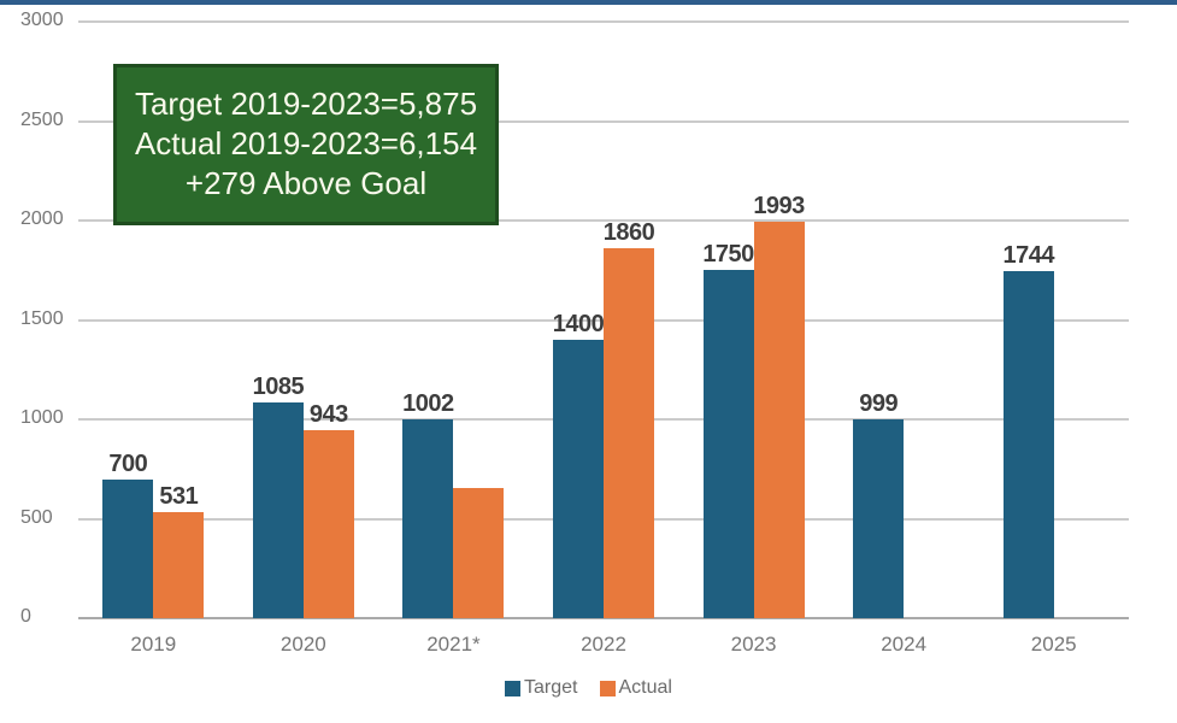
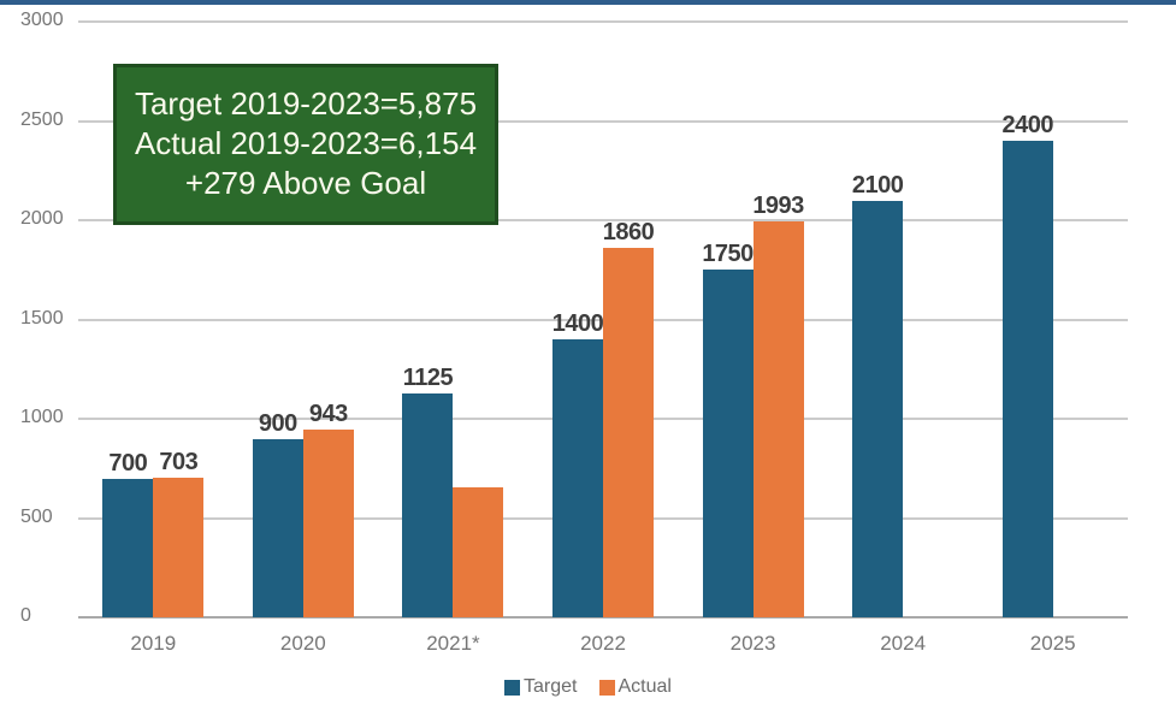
Actual/2019: 531 -> 703
Target/2020: 1085 -> 900
Target/2021*: 1002 -> 1125
Target/2024: 999 -> 2100
Target/2025: 1744 -> 2400
